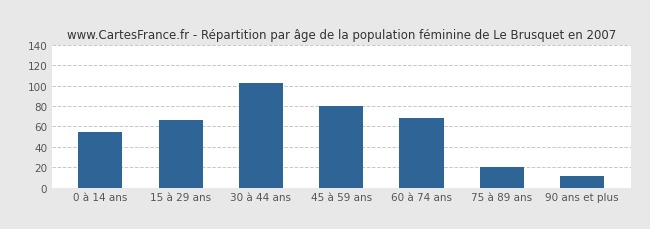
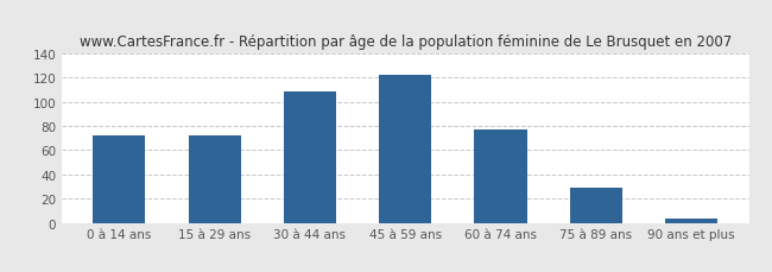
0 à 14 ans: 55 -> 72
15 à 29 ans: 66 -> 72
30 à 44 ans: 103 -> 109
45 à 59 ans: 80 -> 122
60 à 74 ans: 68 -> 77
75 à 89 ans: 20 -> 29
90 ans et plus: 11 -> 4
